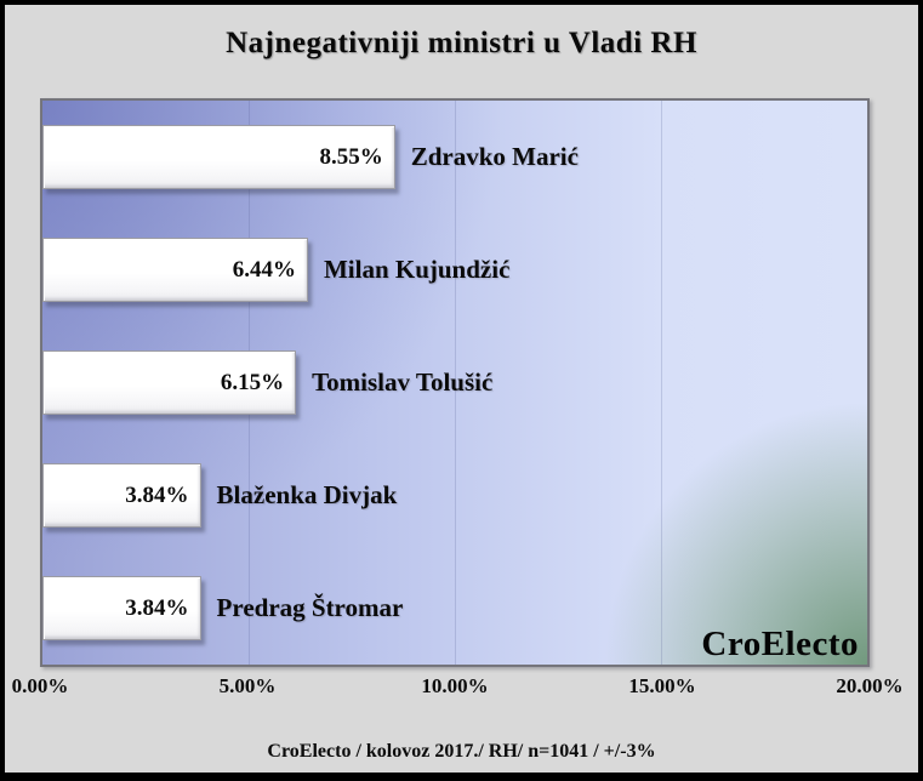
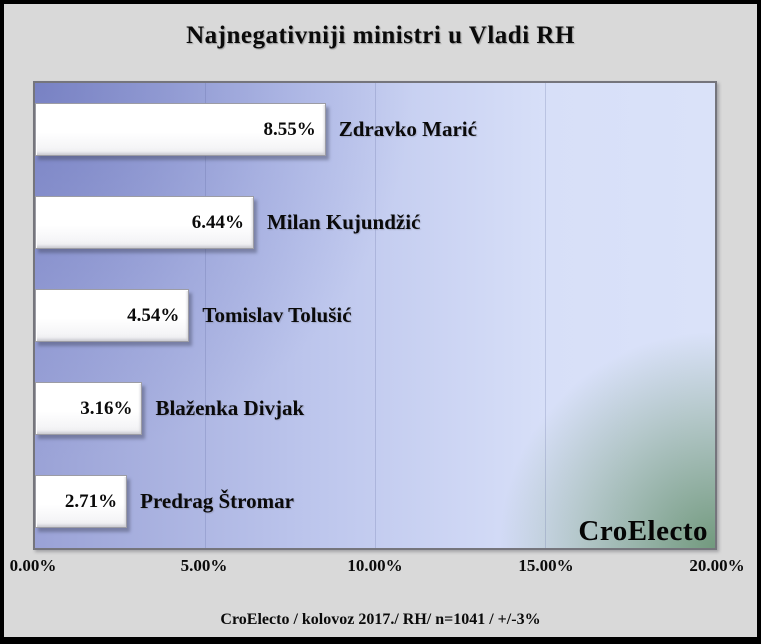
Tomislav Tolušić: 6.15% -> 4.54%
Blaženka Divjak: 3.84% -> 3.16%
Predrag Štromar: 3.84% -> 2.71%
